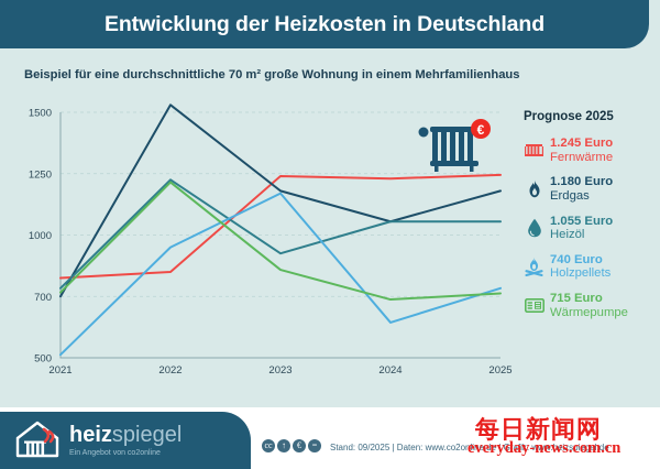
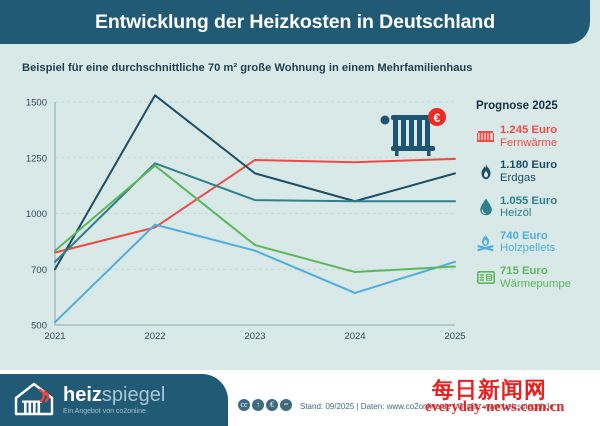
Wärmepumpe/2021: 720 -> 800
Fernwärme/2022: 820 -> 920
Heizöl/2023: 910 -> 1060
Holzpellets/2023: 1170 -> 800
